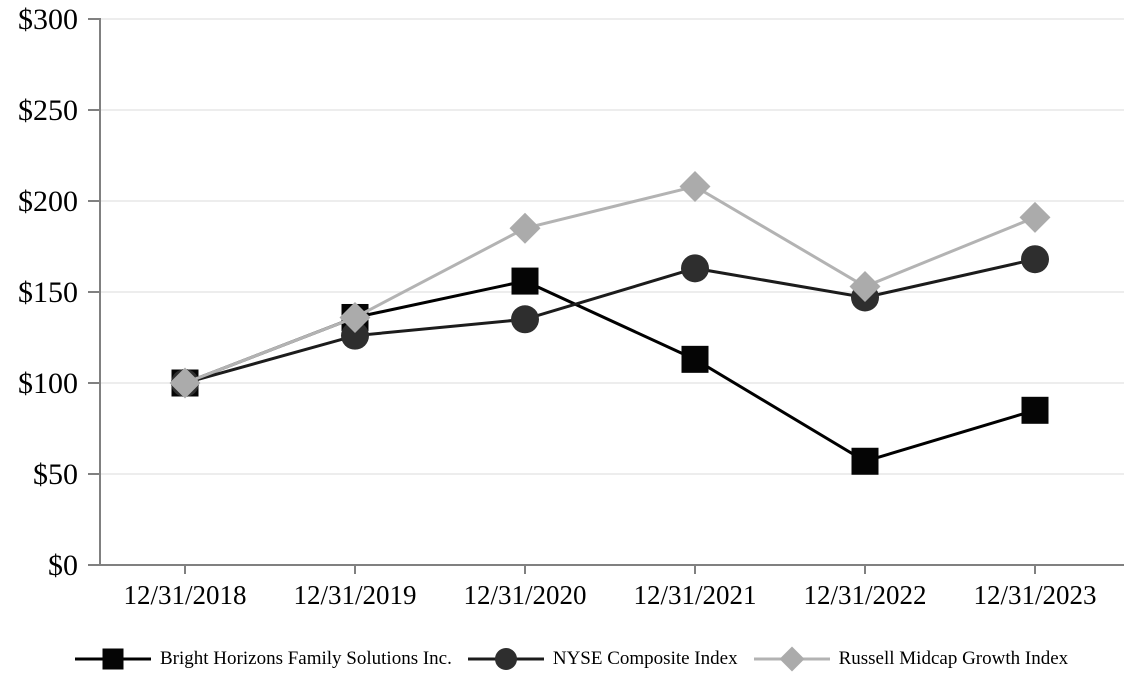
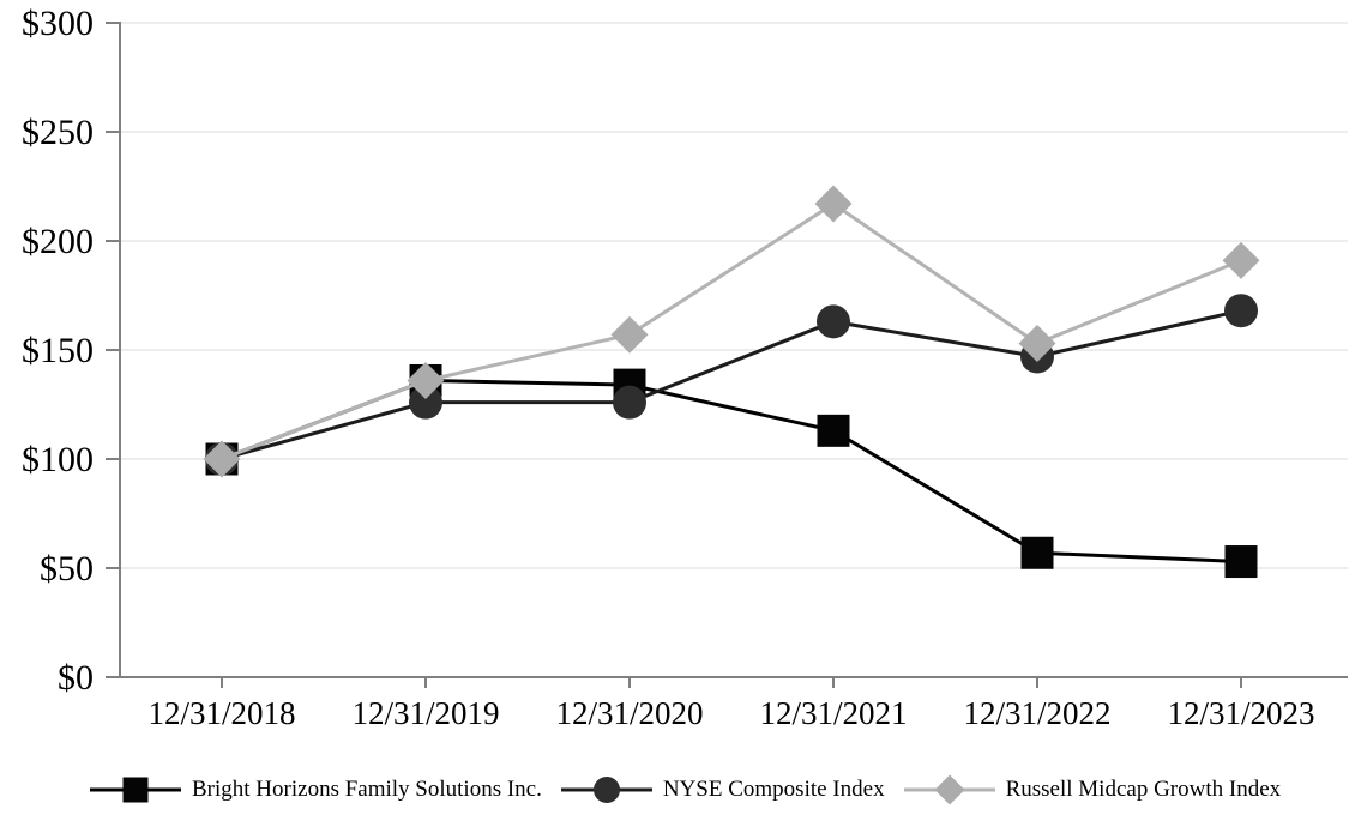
Bright Horizons Family Solutions Inc./12/31/2020: $156 -> $134
NYSE Composite Index/12/31/2020: $135 -> $126
Russell Midcap Growth Index/12/31/2020: $185 -> $157
Russell Midcap Growth Index/12/31/2021: $208 -> $217
Bright Horizons Family Solutions Inc./12/31/2023: $85 -> $53
